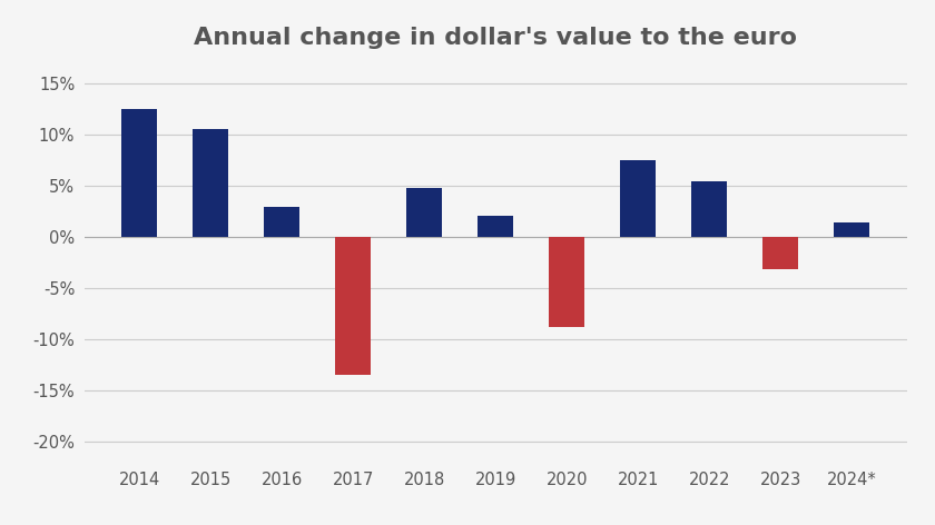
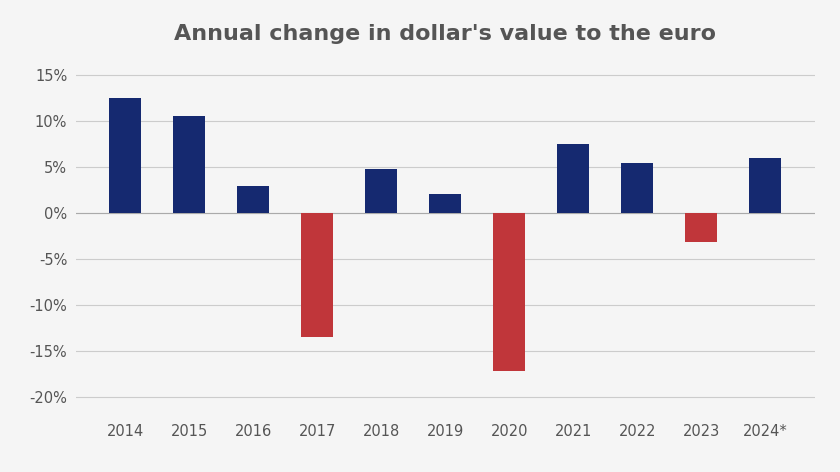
2020: -8.8% -> -17.2%
2024*: 1.4% -> 6.0%
